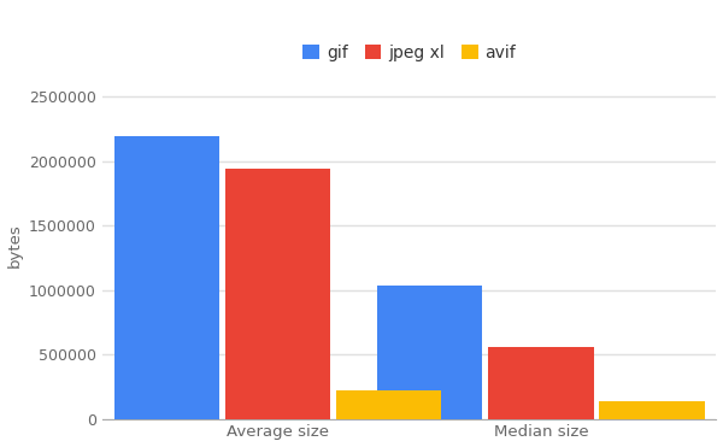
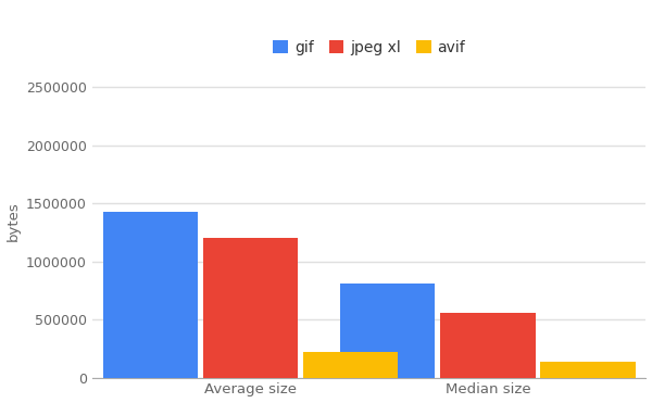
gif/Average size: 2190000 -> 1430000
jpeg xl/Average size: 1940000 -> 1200000
gif/Median size: 1030000 -> 810000
